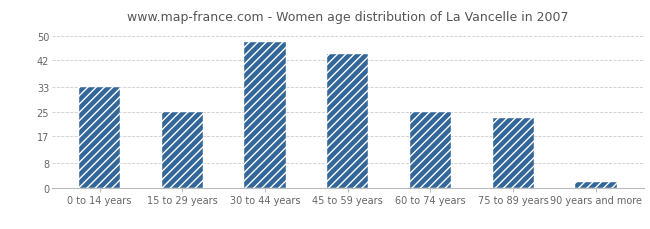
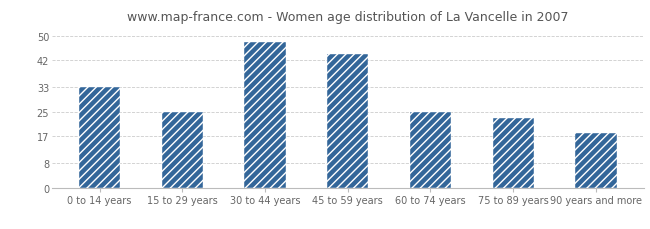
90 years and more: 2 -> 18
